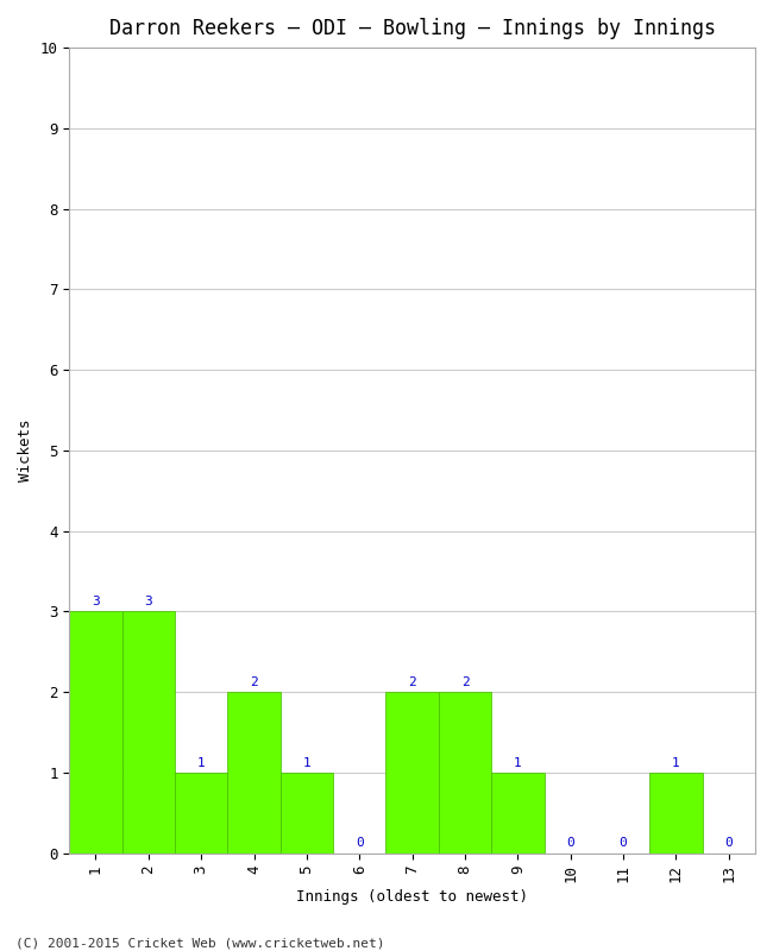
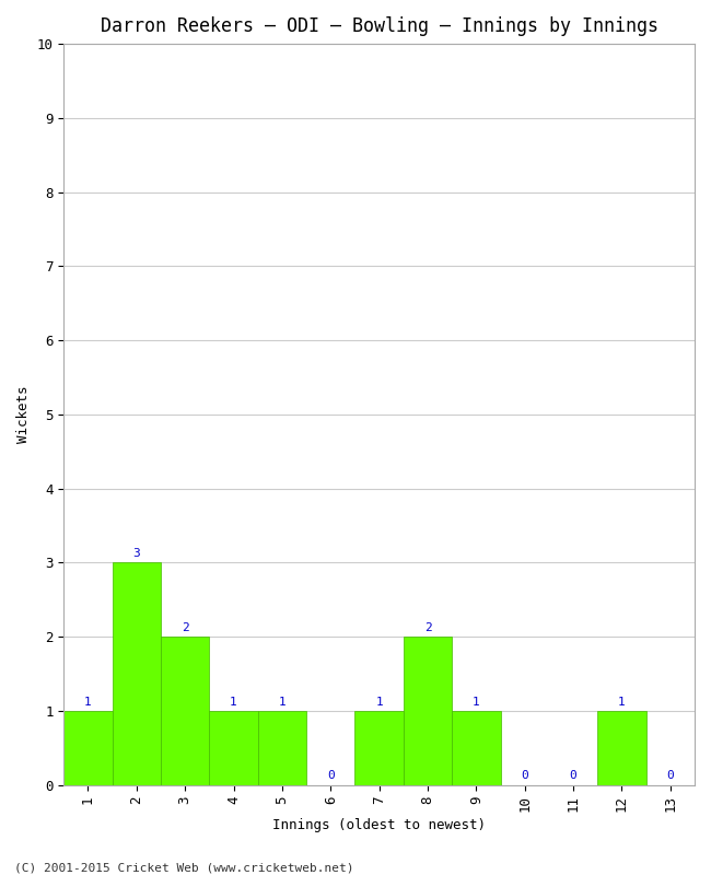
1: 3 -> 1
3: 1 -> 2
4: 2 -> 1
7: 2 -> 1
